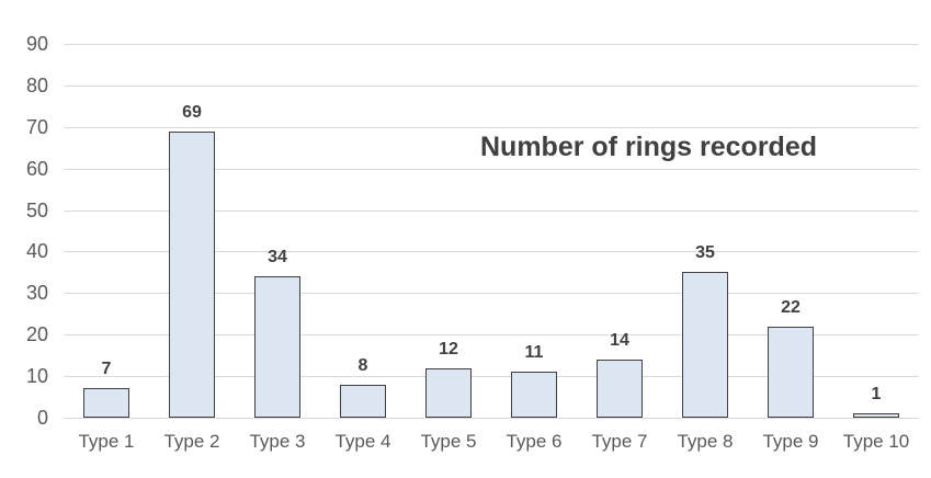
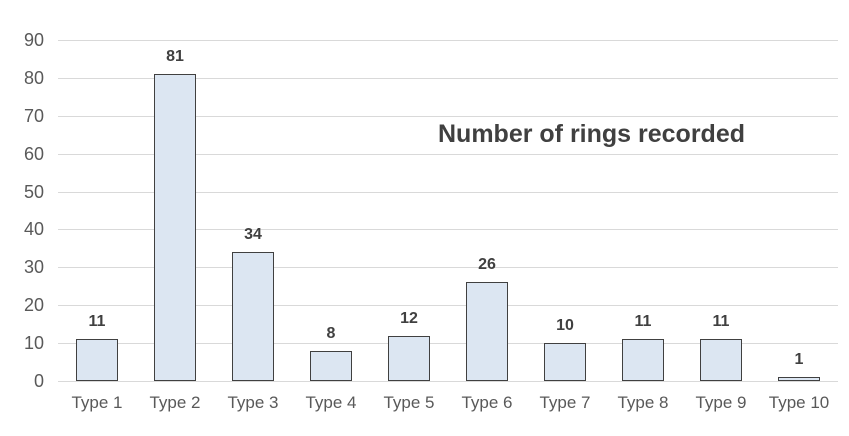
Type 1: 7 -> 11
Type 2: 69 -> 81
Type 6: 11 -> 26
Type 7: 14 -> 10
Type 8: 35 -> 11
Type 9: 22 -> 11
